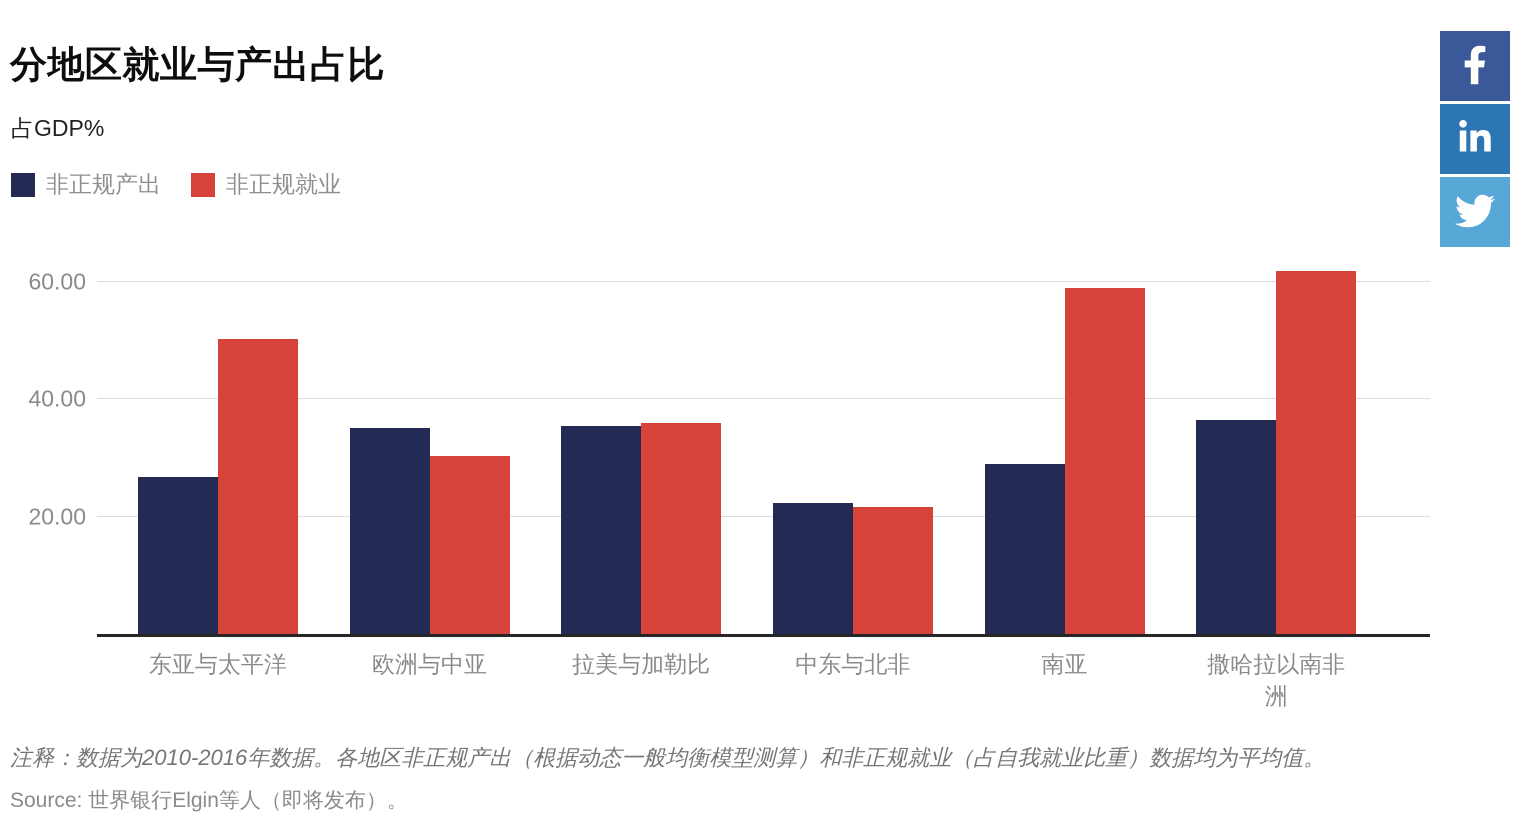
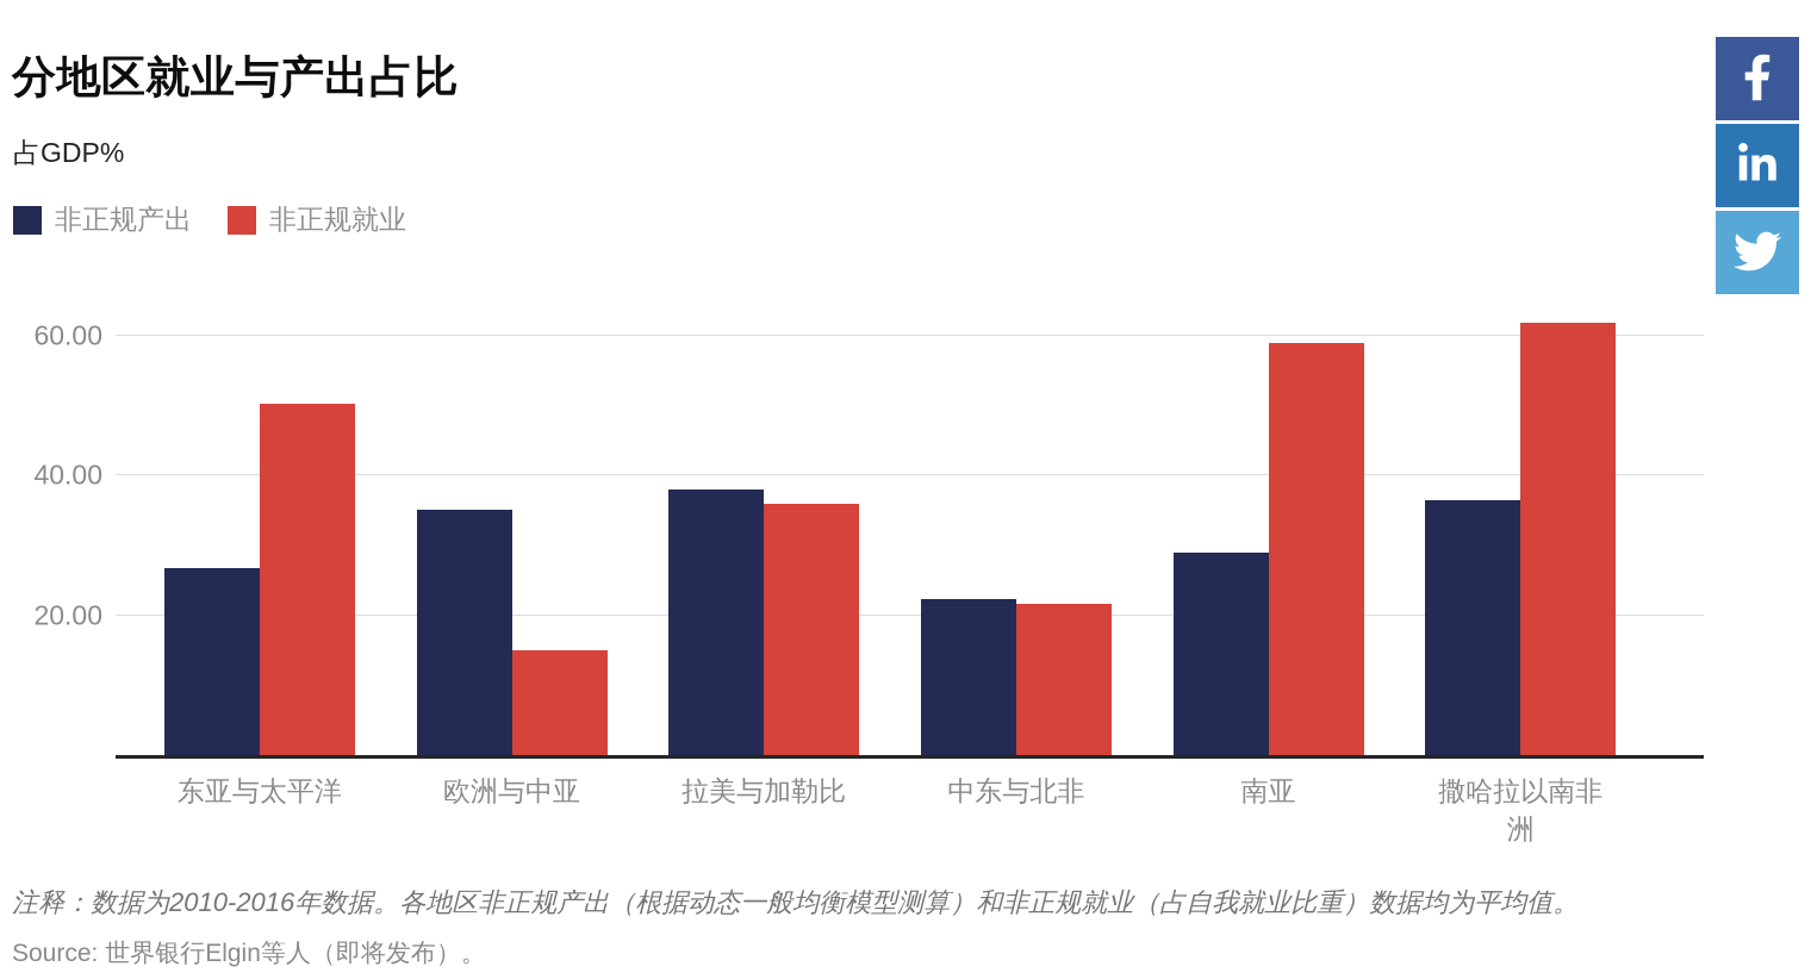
非正规就业/欧洲与中亚: 30 -> 15
非正规产出/拉美与加勒比: 36 -> 38
